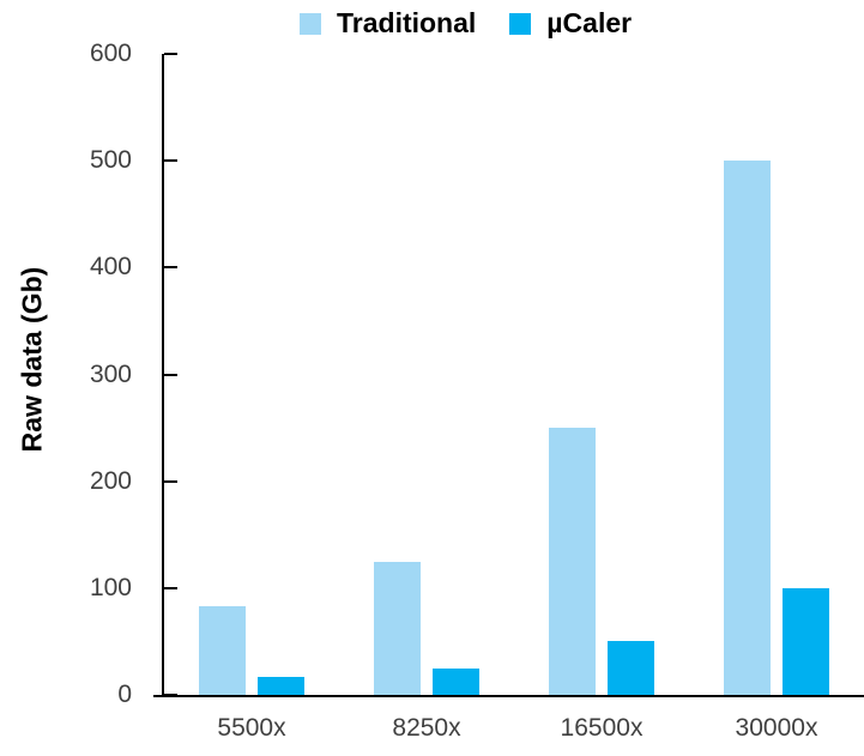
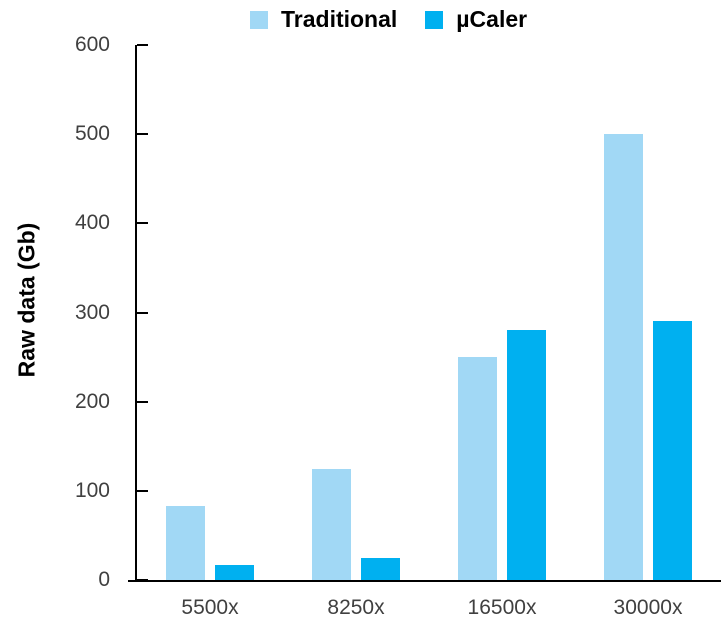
µCaler/16500x: 50 -> 280
µCaler/30000x: 100 -> 290
